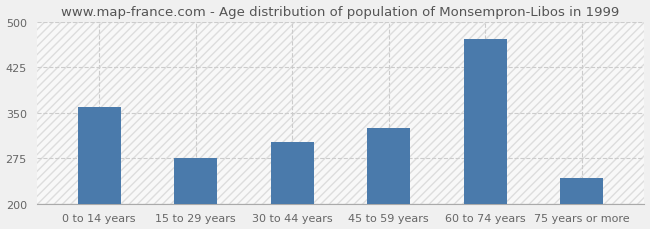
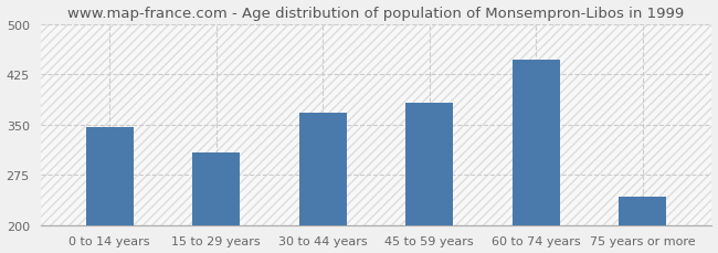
0 to 14 years: 360 -> 346
15 to 29 years: 276 -> 308
30 to 44 years: 302 -> 367
45 to 59 years: 324 -> 382
60 to 74 years: 472 -> 447
